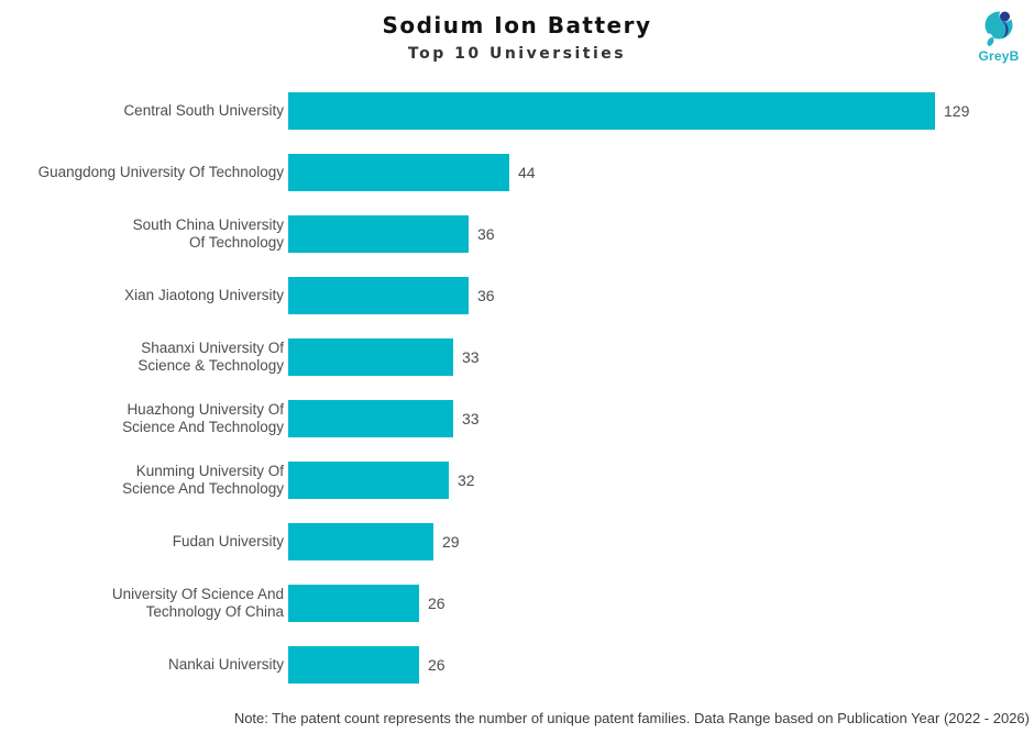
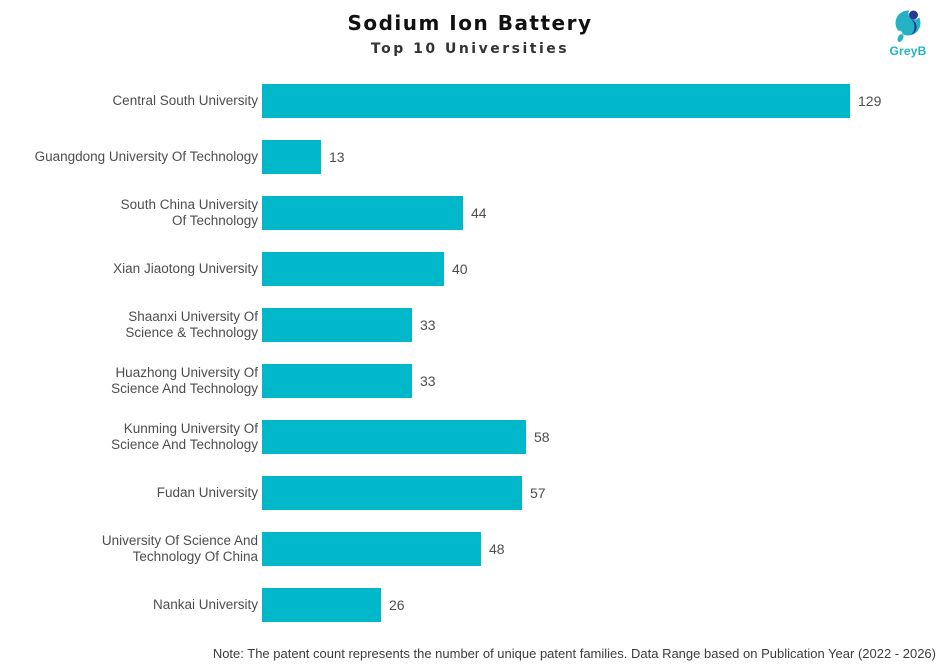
Guangdong University Of Technology: 44 -> 13
South China University Of Technology: 36 -> 44
Xian Jiaotong University: 36 -> 40
Kunming University Of Science And Technology: 32 -> 58
Fudan University: 29 -> 57
University Of Science And Technology Of China: 26 -> 48
